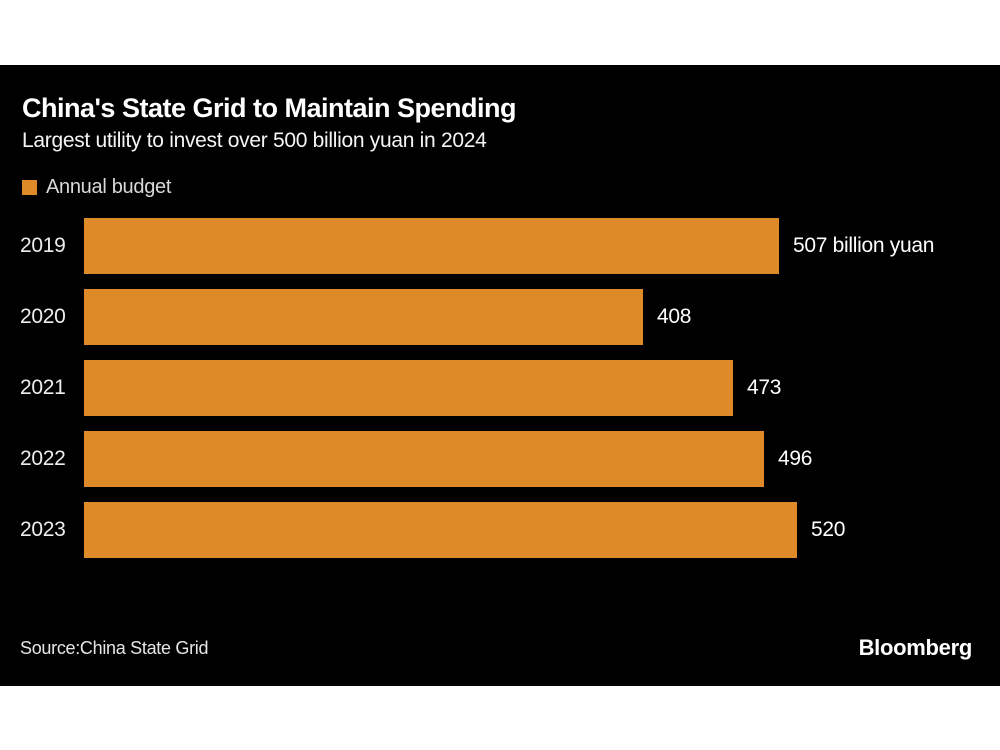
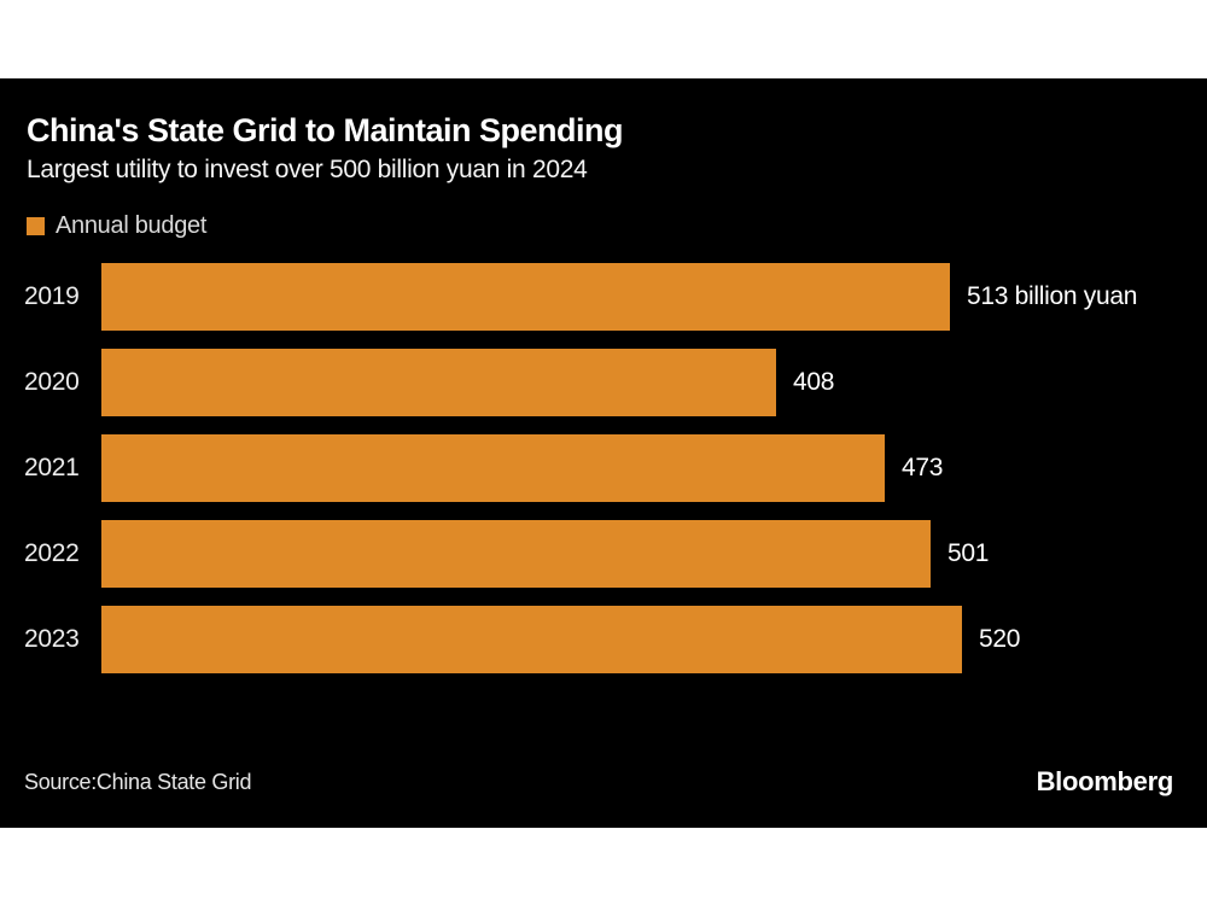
2019: 507 -> 513
2022: 496 -> 501
